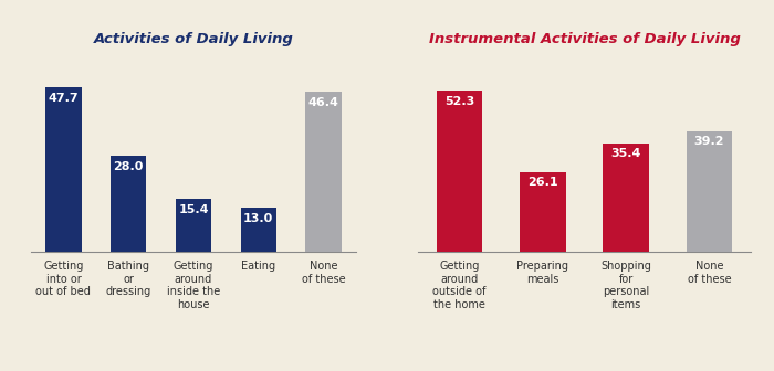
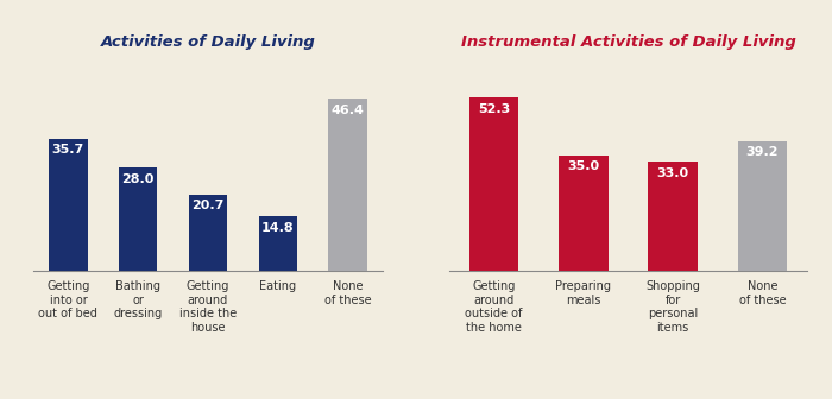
Activities of Daily Living/Getting into or out of bed: 47.7 -> 35.7
Activities of Daily Living/Getting around inside the house: 15.4 -> 20.7
Activities of Daily Living/Eating: 13.0 -> 14.8
Instrumental Activities of Daily Living/Preparing meals: 26.1 -> 35.0
Instrumental Activities of Daily Living/Shopping for personal items: 35.4 -> 33.0
